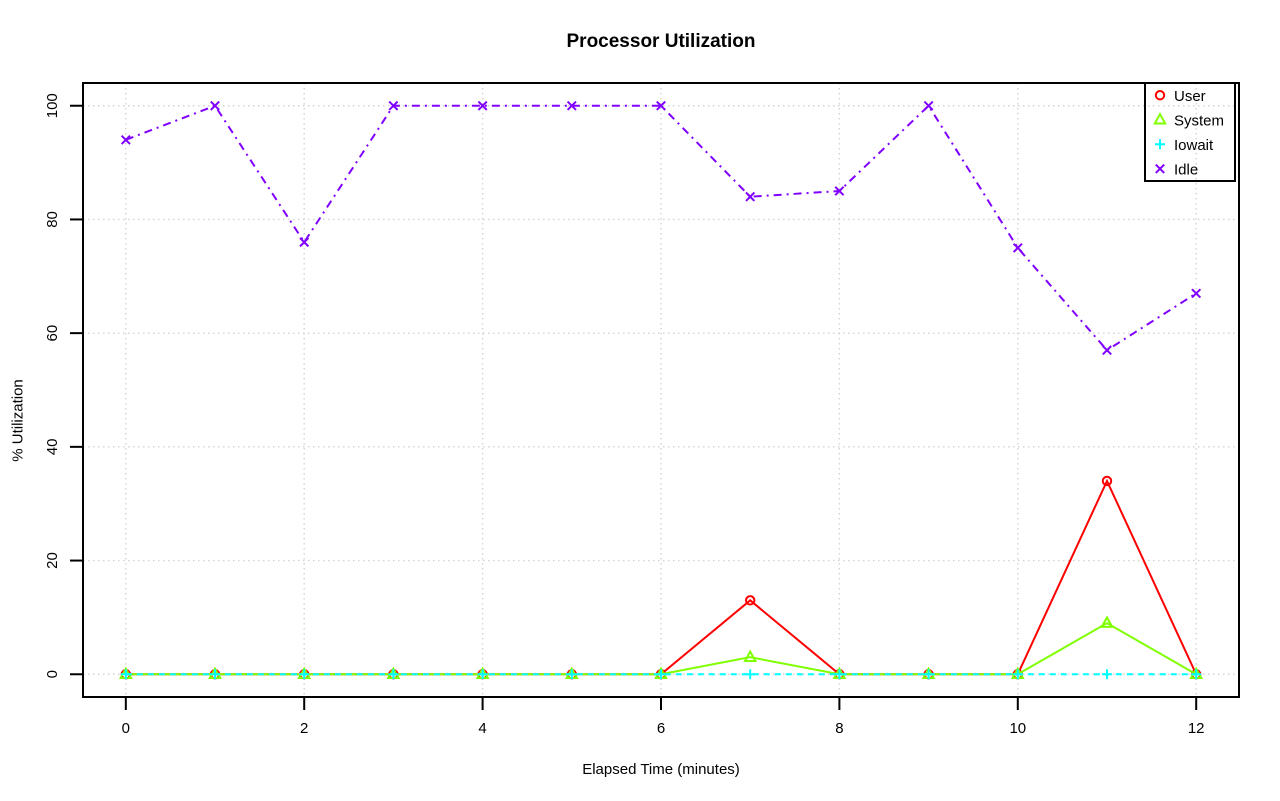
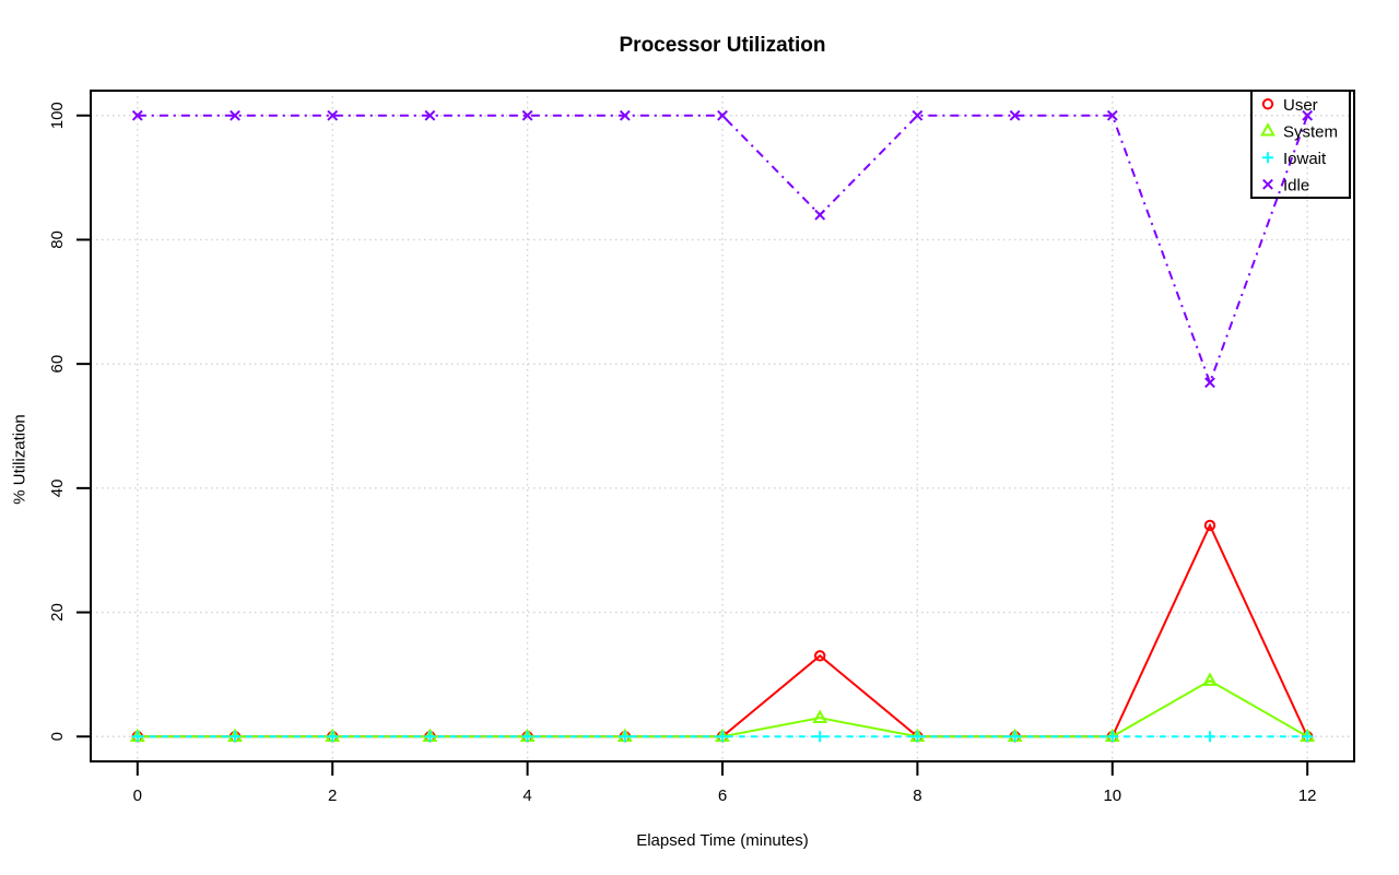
Idle/0: 94 -> 100
Idle/2: 76 -> 100
Idle/8: 85 -> 100
Idle/10: 75 -> 100
Idle/12: 67 -> 100
